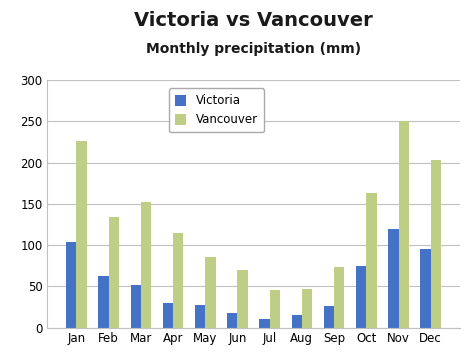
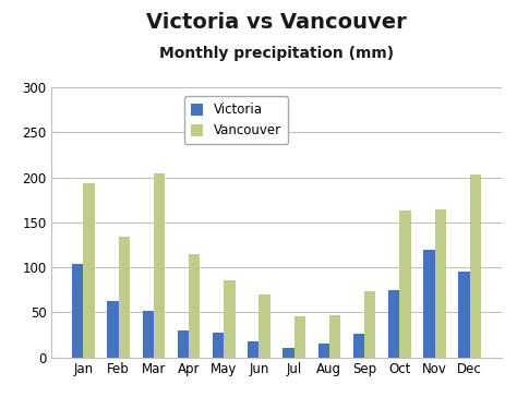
Vancouver/Jan: 226 -> 194
Vancouver/Mar: 152 -> 204
Vancouver/Nov: 251 -> 164
